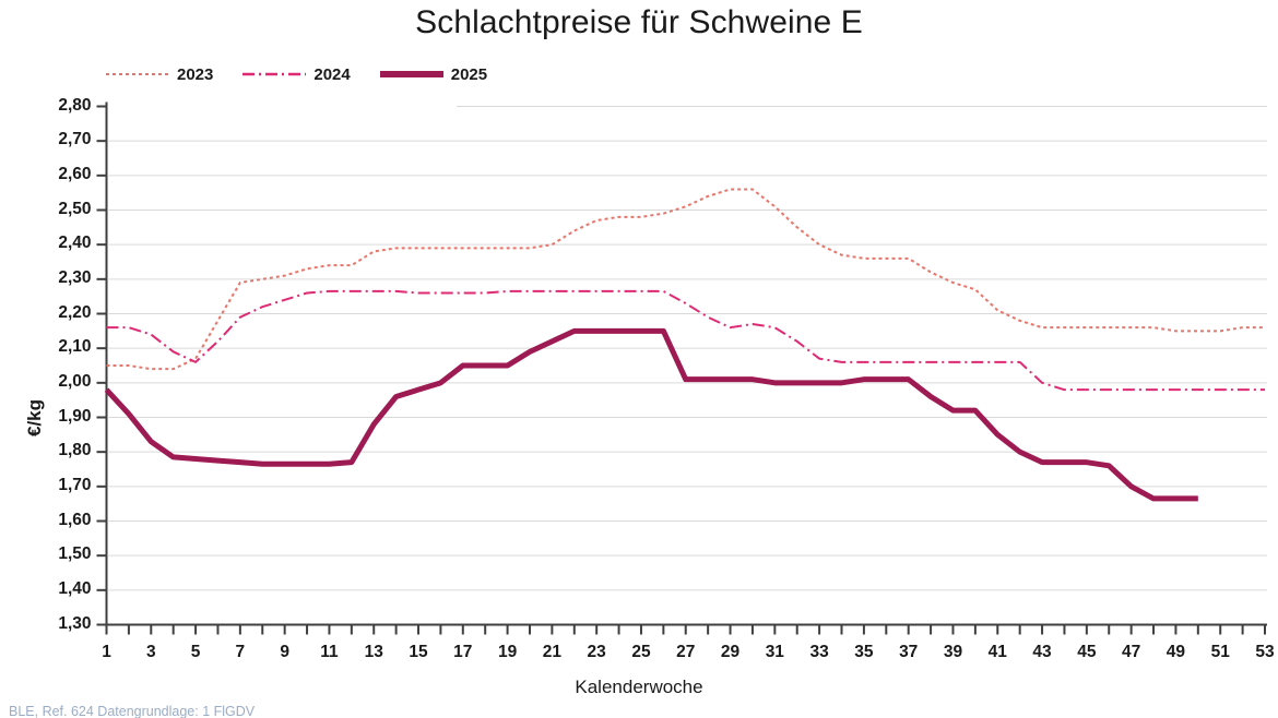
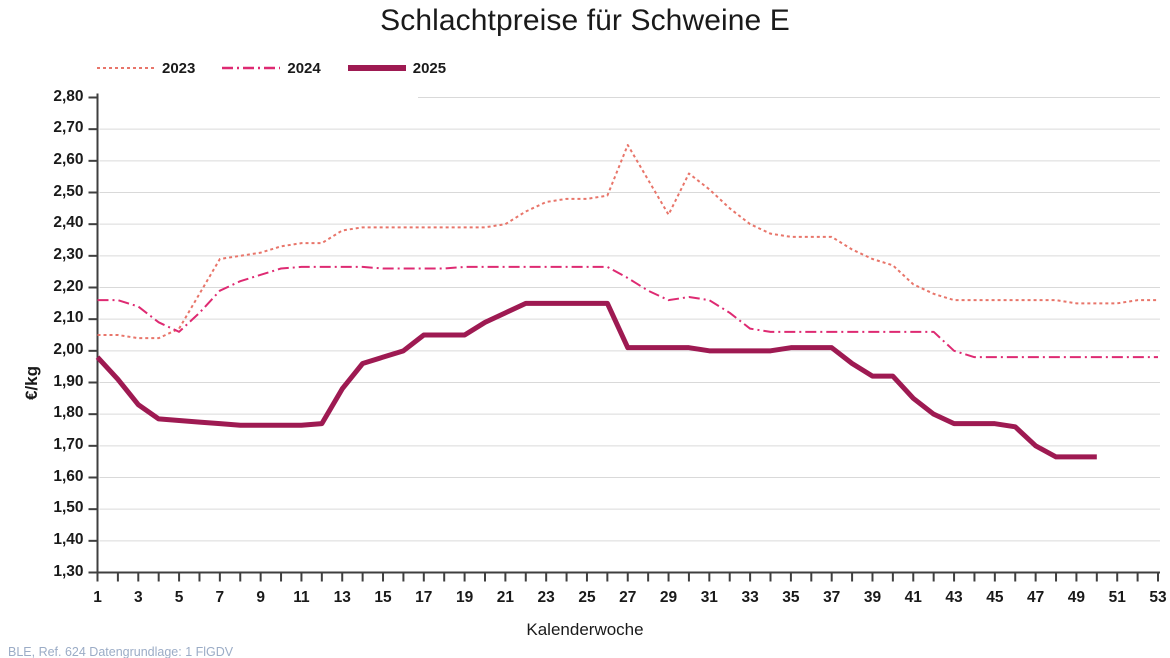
2023/27: 2,51 -> 2,65
2023/29: 2,56 -> 2,43
